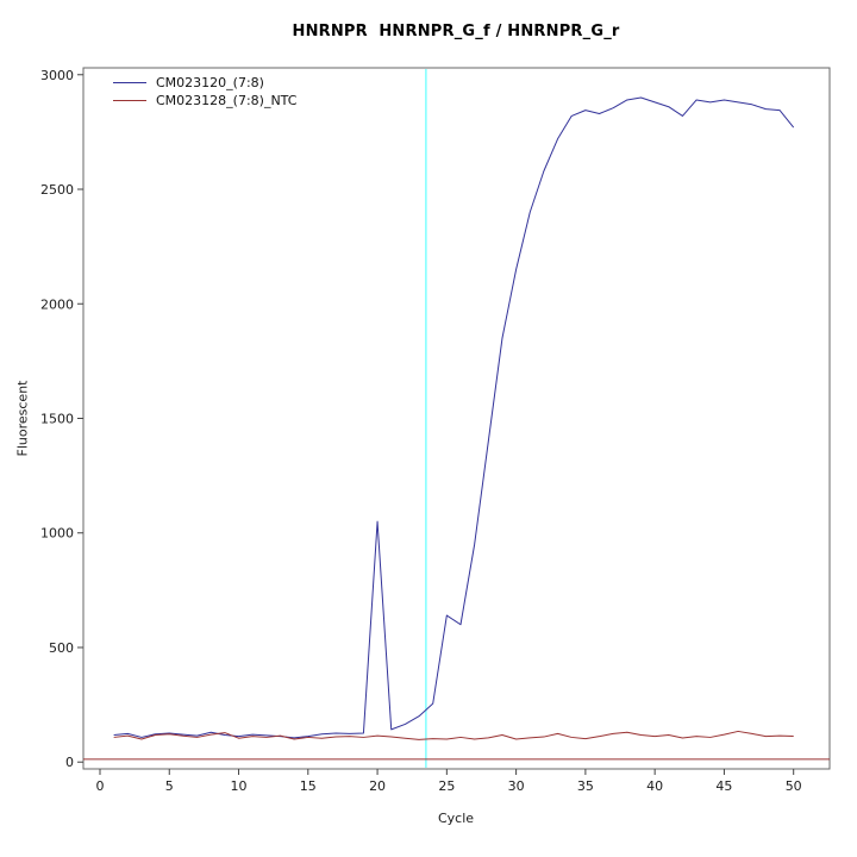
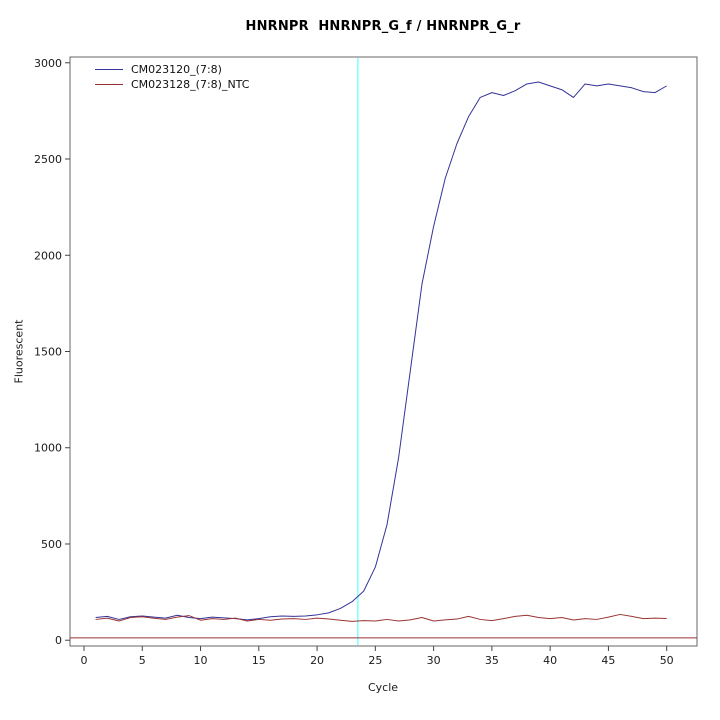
CM023120_(7:8)/20: 1050 -> 130
CM023120_(7:8)/25: 640 -> 380
CM023120_(7:8)/50: 2770 -> 2880
